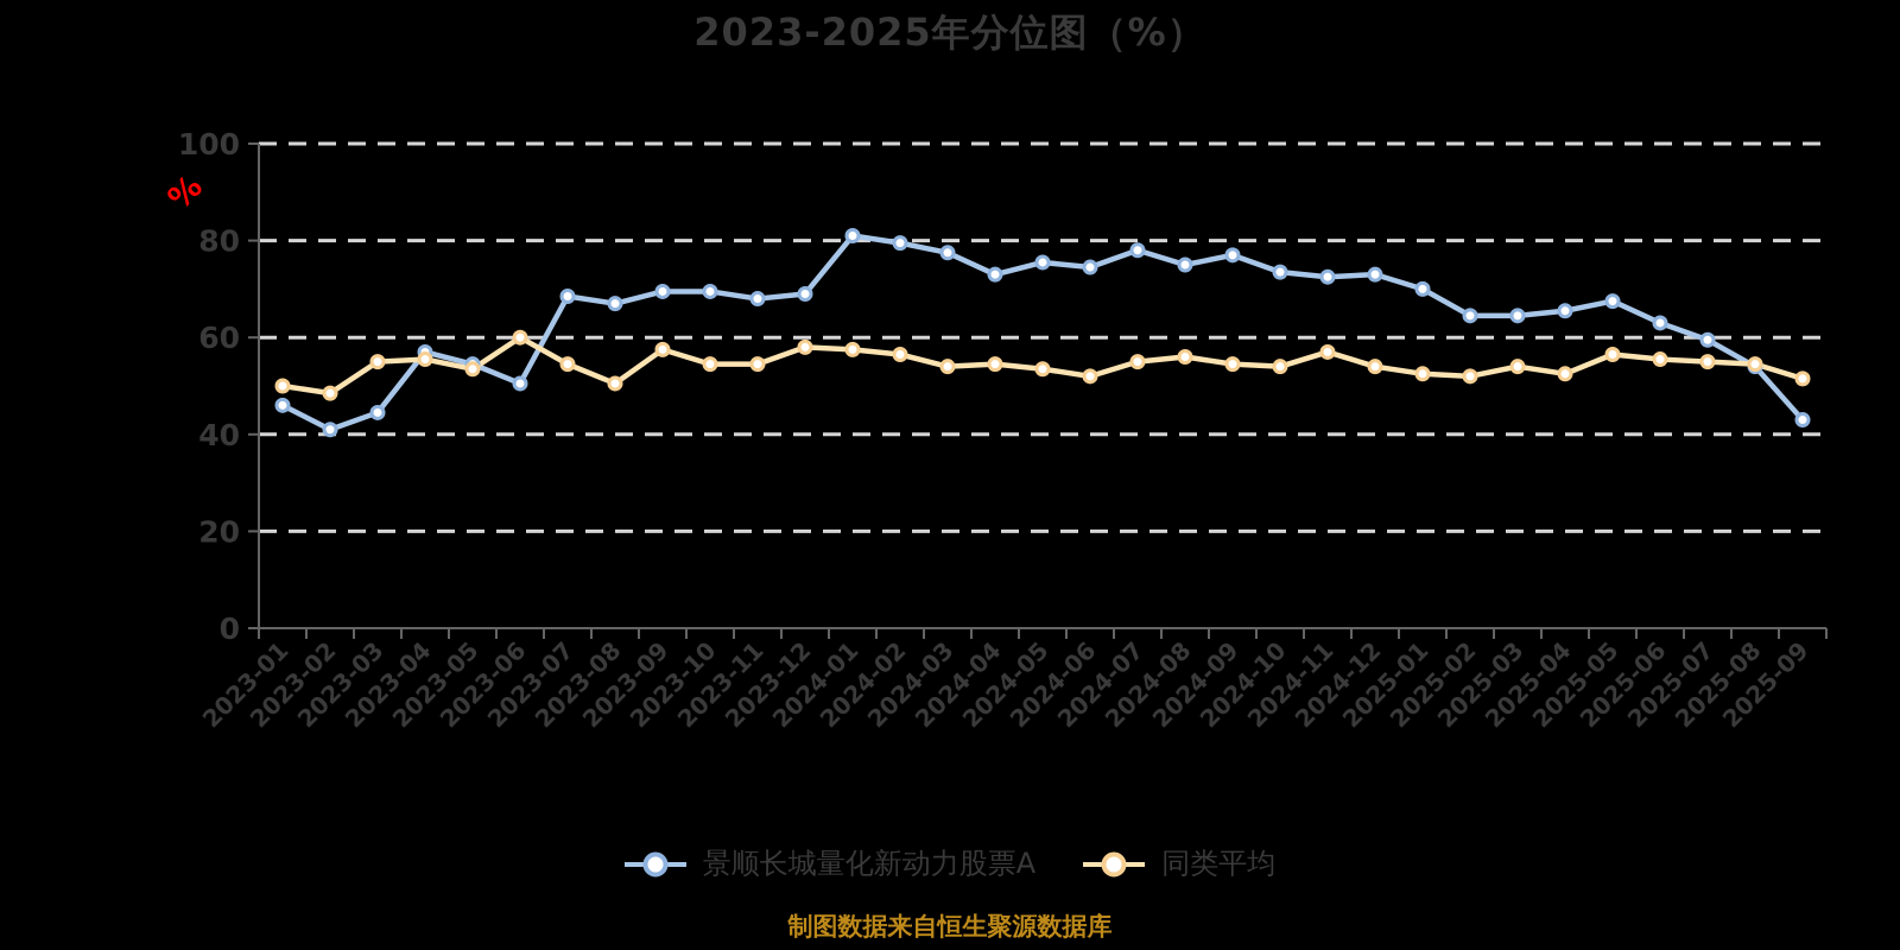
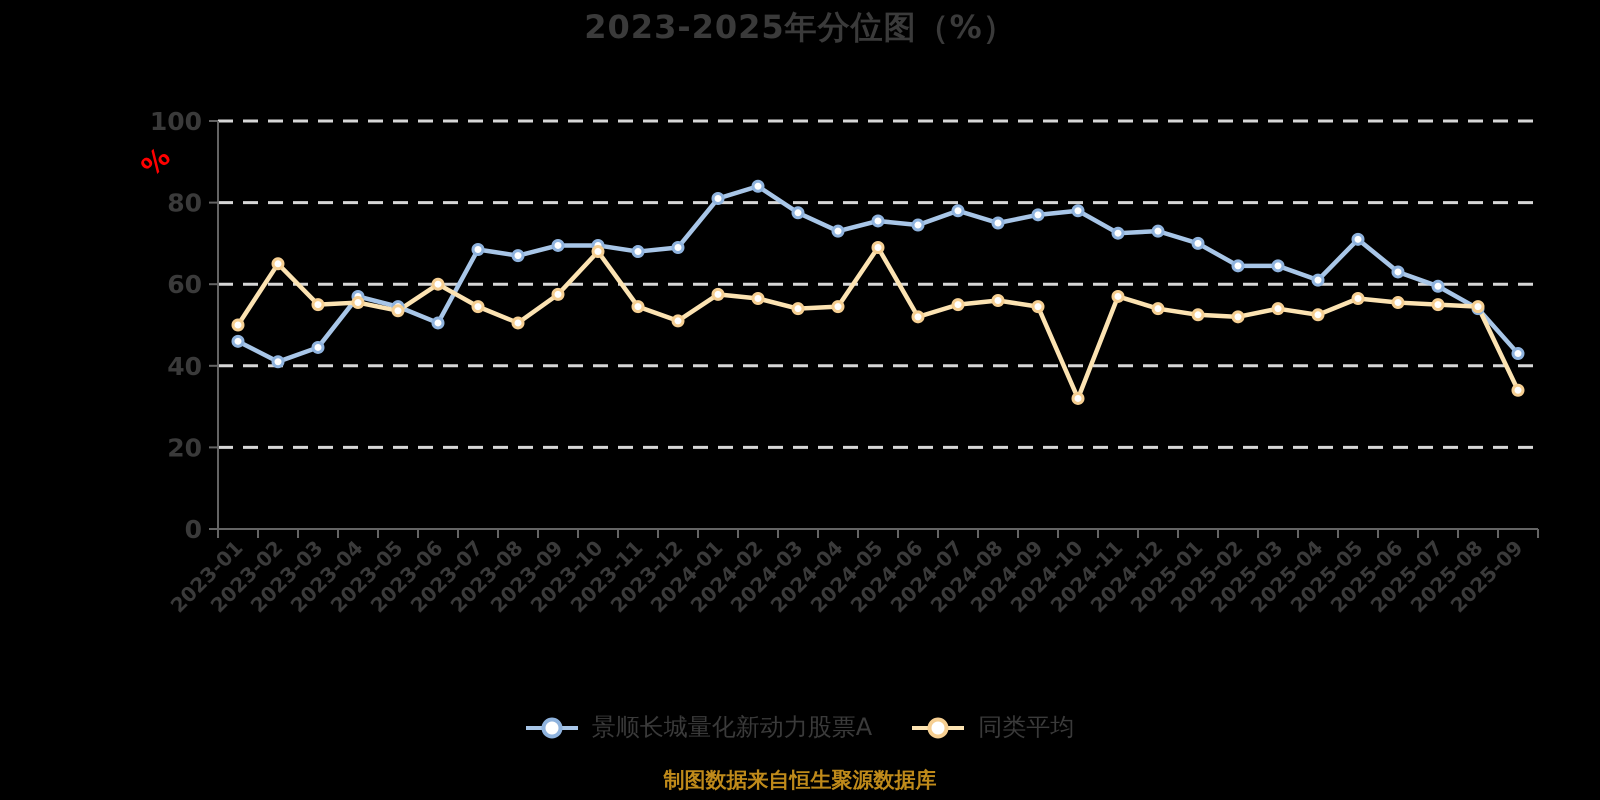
同类平均/2023-02: 48 -> 65
同类平均/2023-10: 54 -> 68
同类平均/2023-12: 58 -> 51
景顺长城量化新动力股票A/2024-02: 80 -> 84
同类平均/2024-05: 54 -> 69
景顺长城量化新动力股票A/2024-10: 74 -> 78
同类平均/2024-10: 54 -> 32
景顺长城量化新动力股票A/2025-04: 66 -> 61
景顺长城量化新动力股票A/2025-05: 68 -> 71
同类平均/2025-09: 52 -> 34
